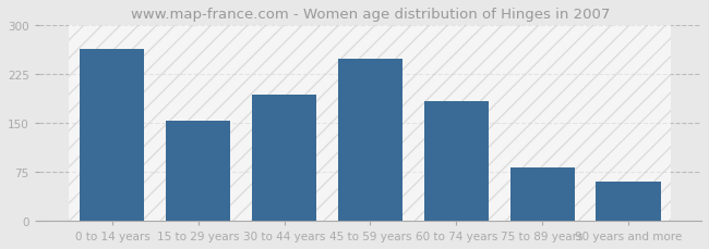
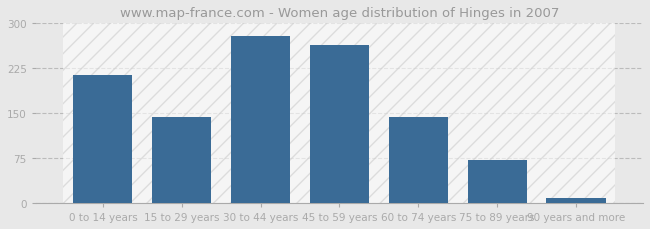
0 to 14 years: 264 -> 213
15 to 29 years: 154 -> 144
30 to 44 years: 194 -> 278
45 to 59 years: 248 -> 263
60 to 74 years: 184 -> 144
75 to 89 years: 82 -> 72
90 years and more: 60 -> 8
